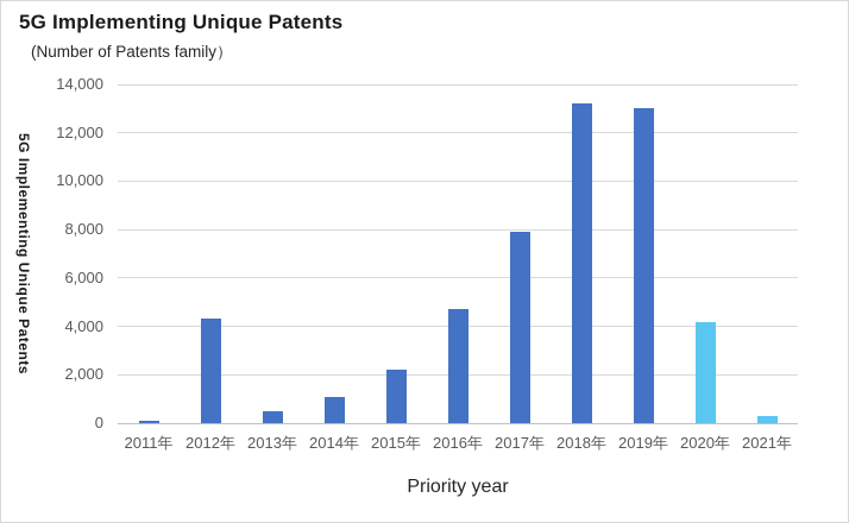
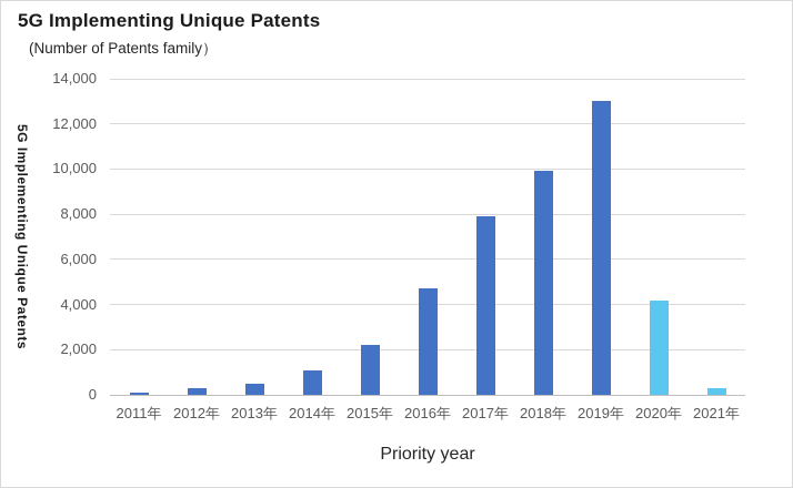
2012年: 4300 -> 300
2018年: 13200 -> 9900
